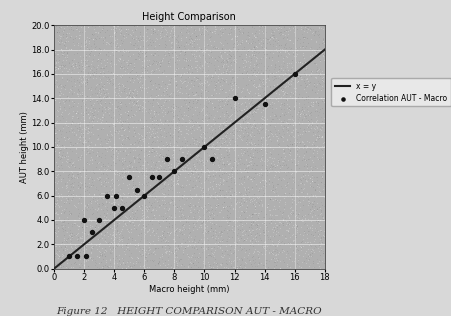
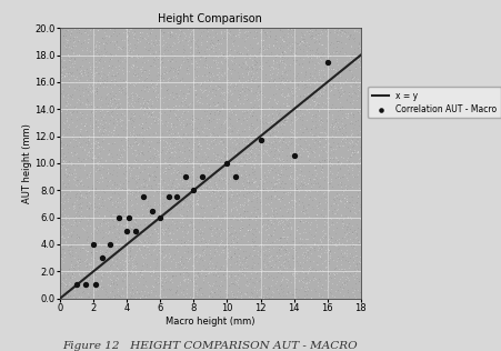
Correlation AUT - Macro/12: 14.0 -> 11.7
Correlation AUT - Macro/14: 13.5 -> 10.6
Correlation AUT - Macro/16: 16.0 -> 17.5
